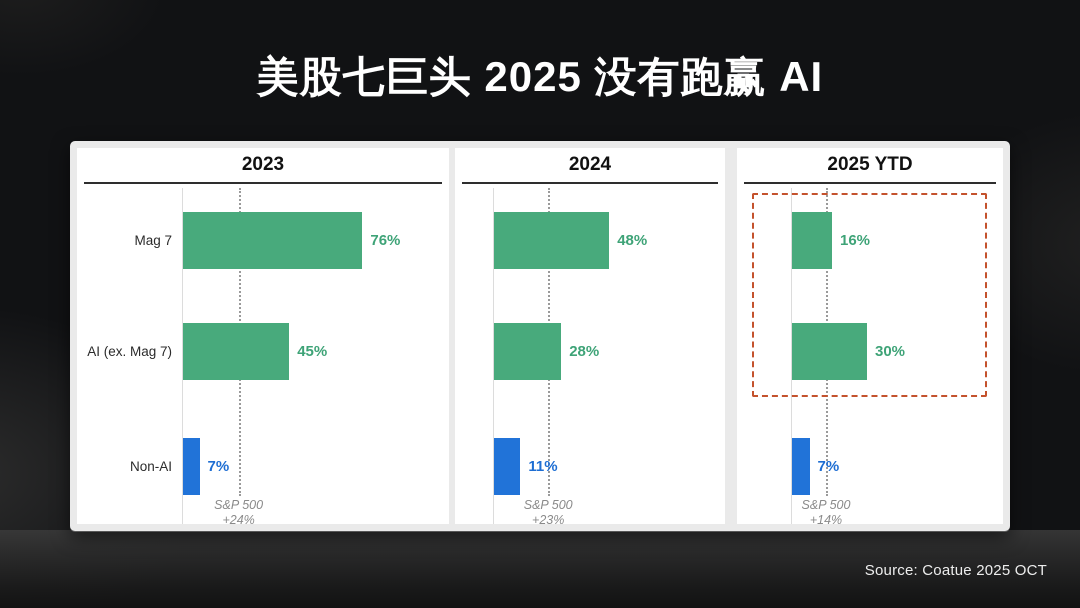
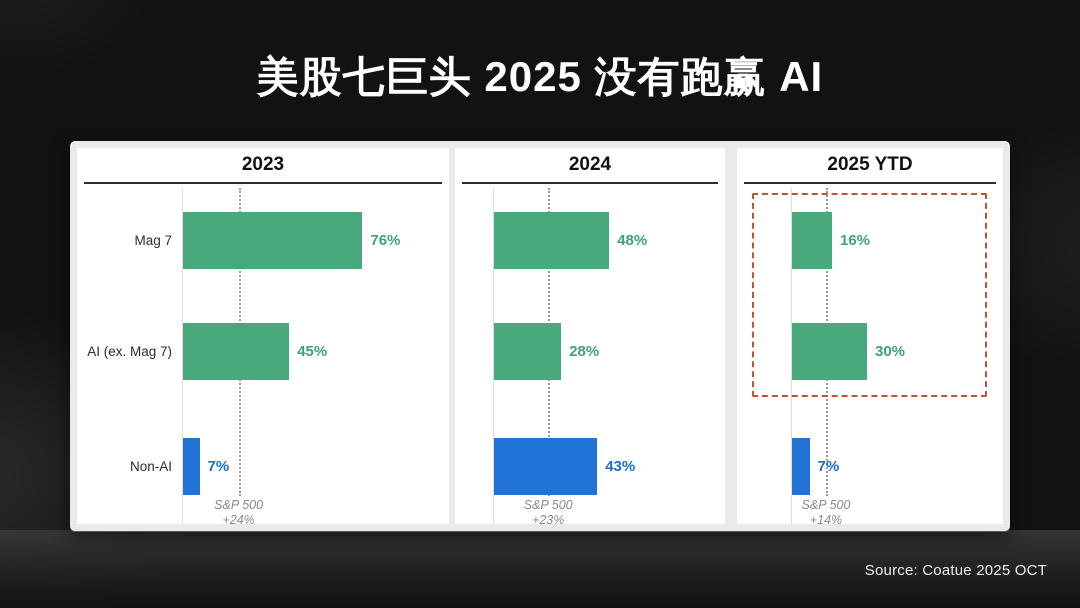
2024/Non-AI: 11% -> 43%
